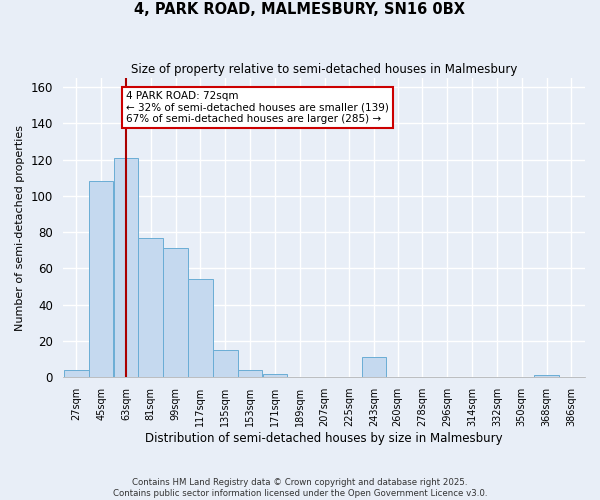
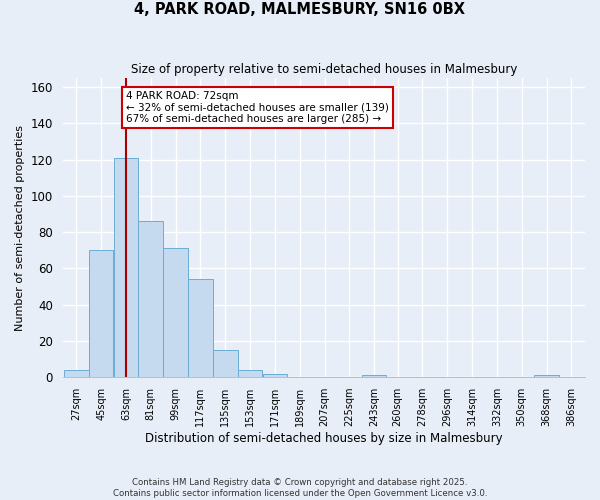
45sqm: 108 -> 70
81sqm: 77 -> 86
243sqm: 11 -> 1
